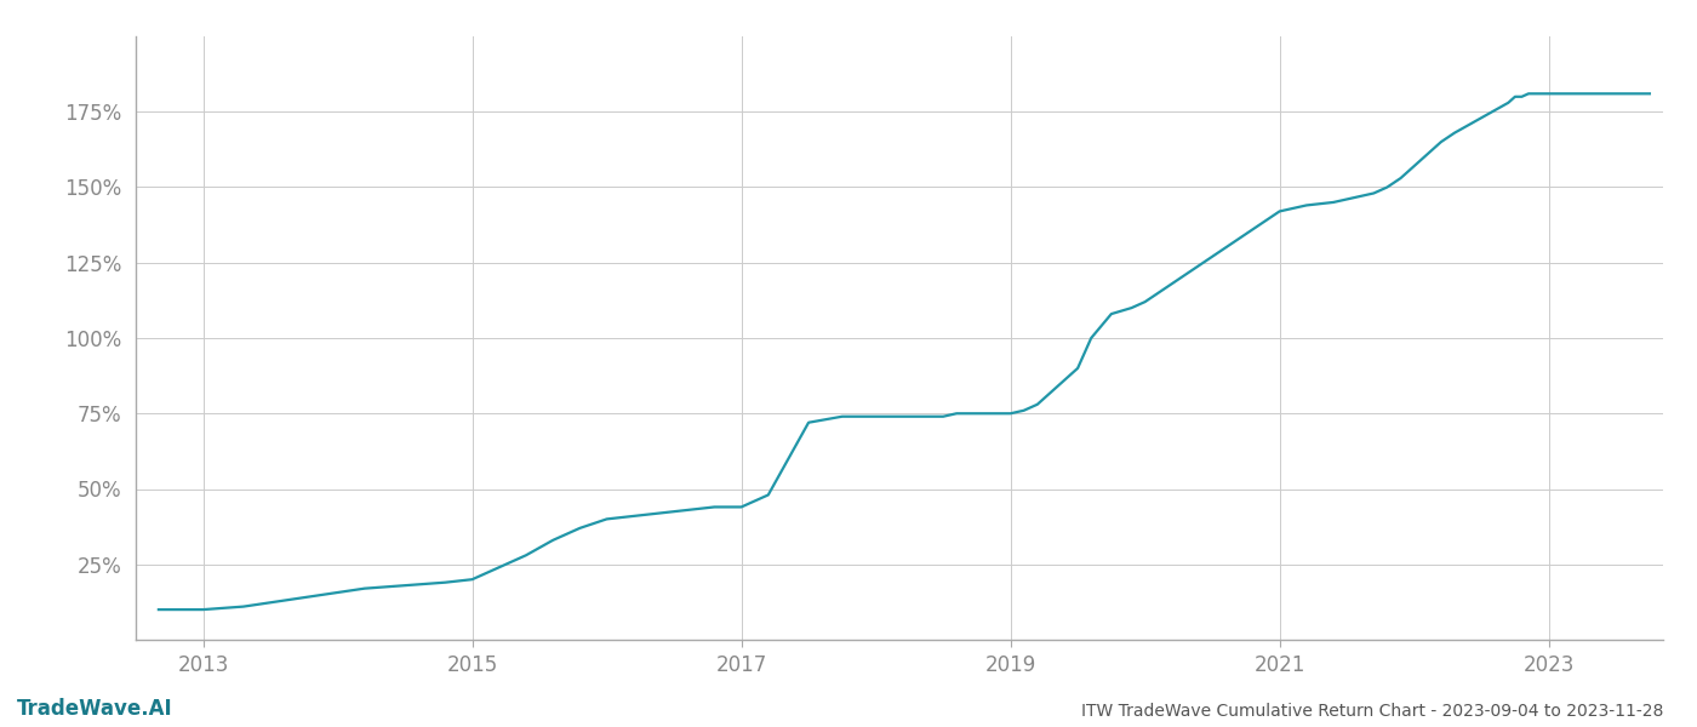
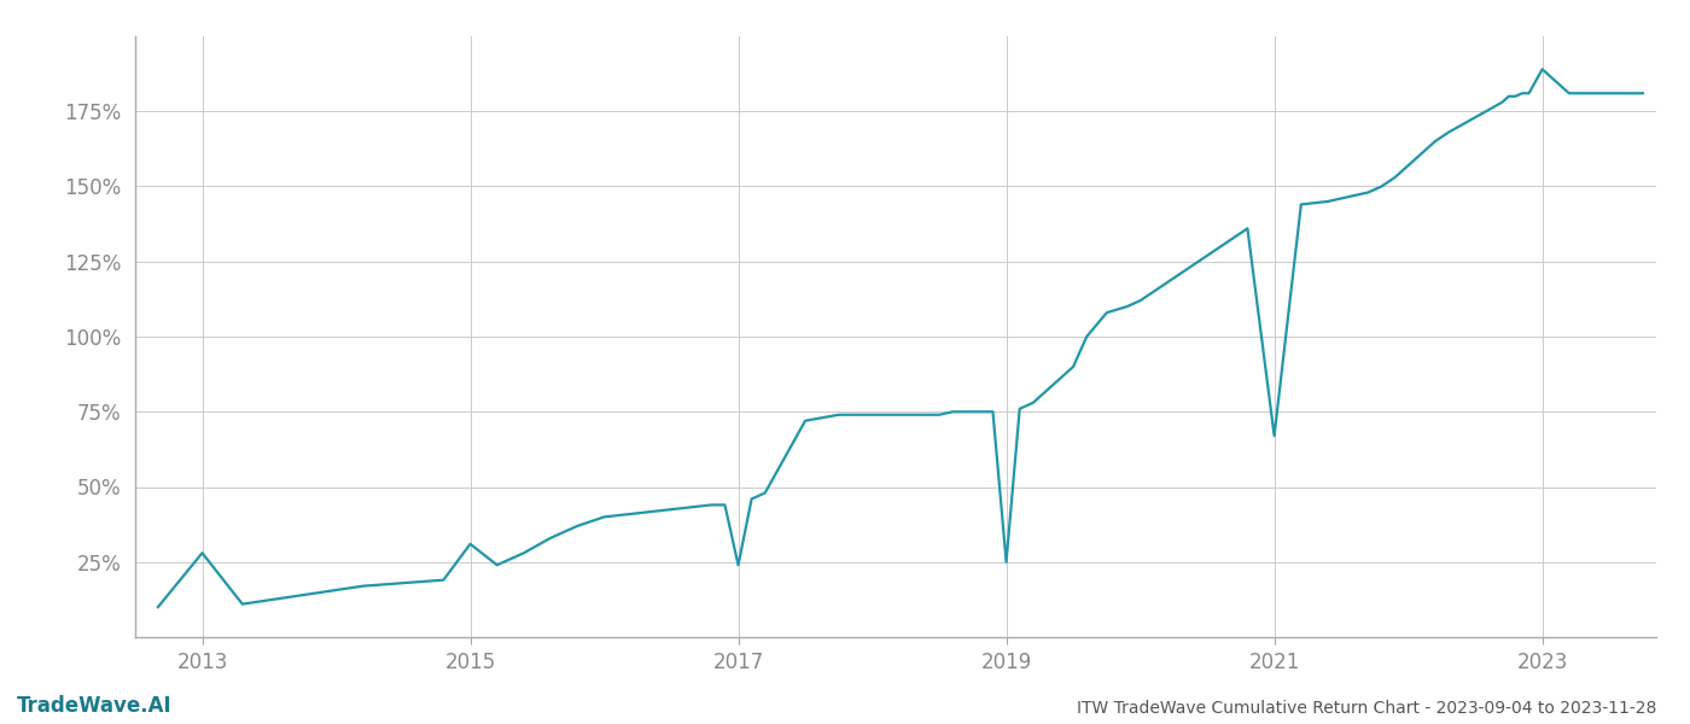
2013: 10% -> 28%
2015: 20% -> 31%
2017: 44% -> 24%
2019: 75% -> 25%
2021: 142% -> 67%
2023: 181% -> 189%
